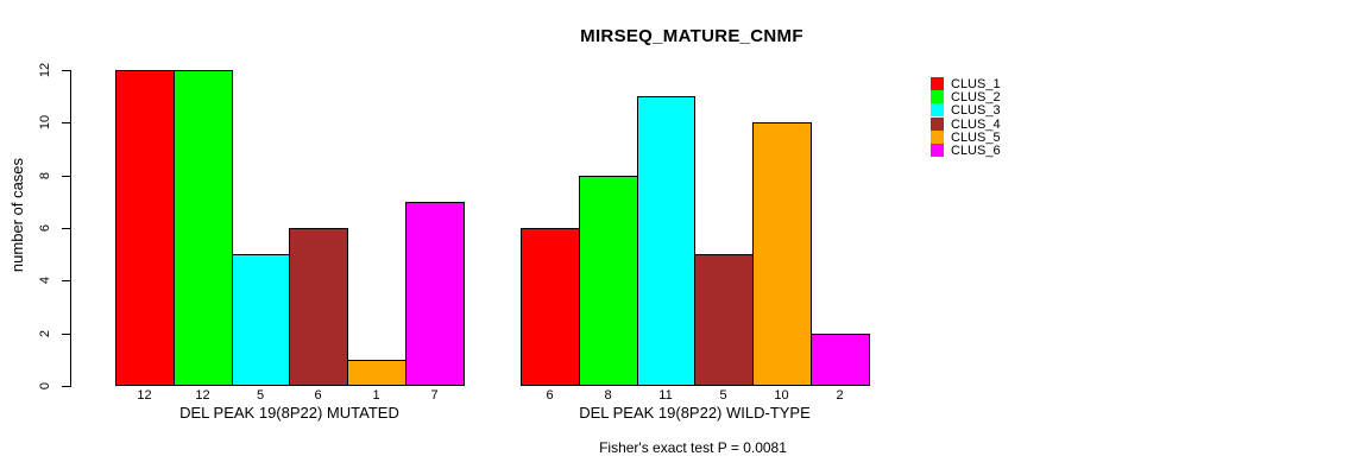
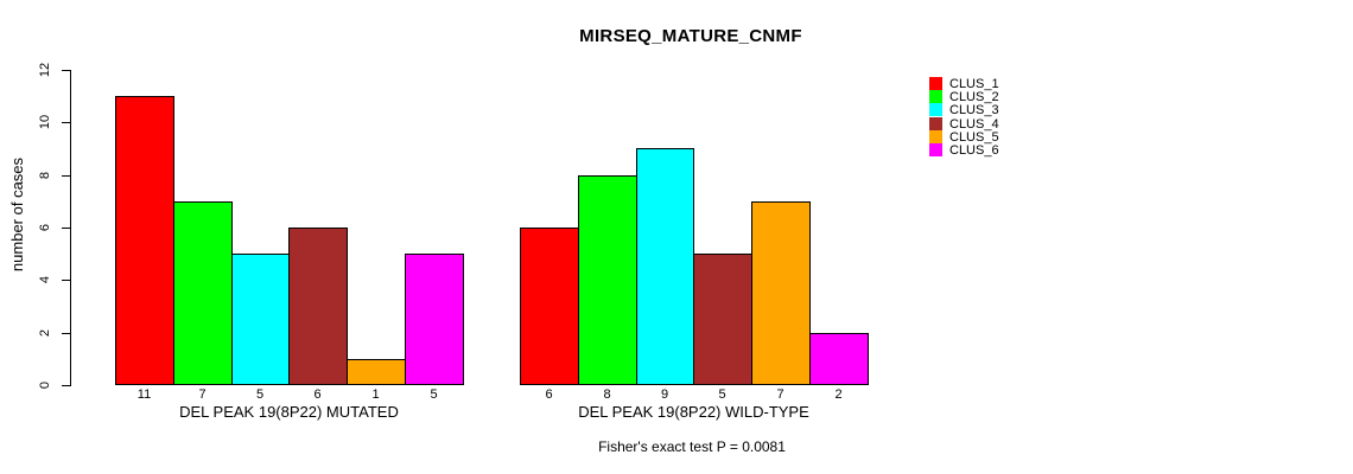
CLUS_1/DEL PEAK 19(8P22) MUTATED: 12 -> 11
CLUS_2/DEL PEAK 19(8P22) MUTATED: 12 -> 7
CLUS_6/DEL PEAK 19(8P22) MUTATED: 7 -> 5
CLUS_3/DEL PEAK 19(8P22) WILD-TYPE: 11 -> 9
CLUS_5/DEL PEAK 19(8P22) WILD-TYPE: 10 -> 7
